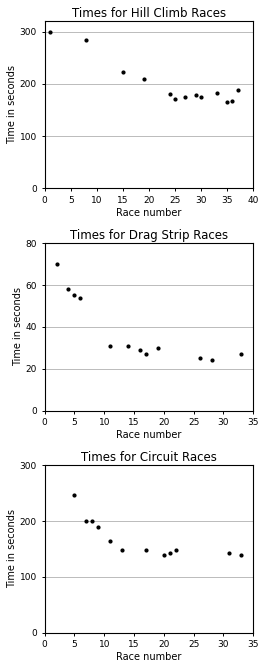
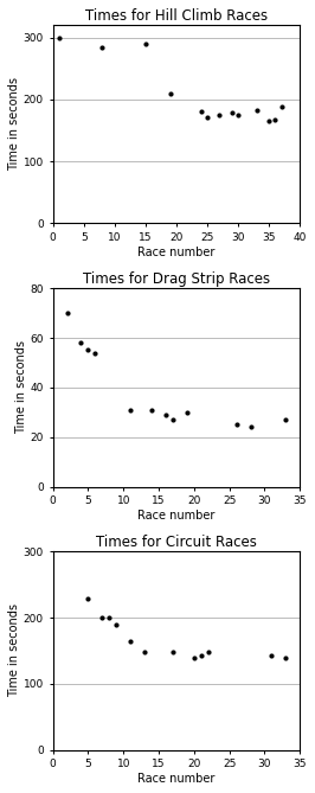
Times for Hill Climb Races/15: 222 -> 290
Times for Circuit Races/5: 247 -> 228
